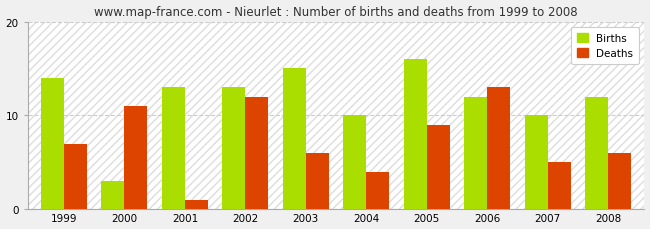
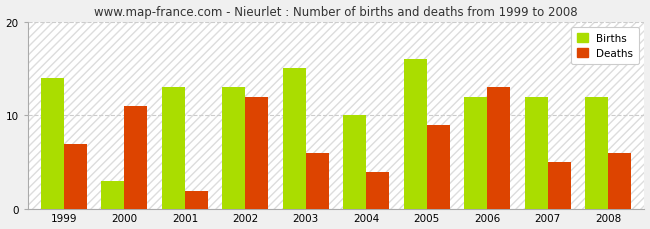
Deaths/2001: 1 -> 2
Births/2007: 10 -> 12
